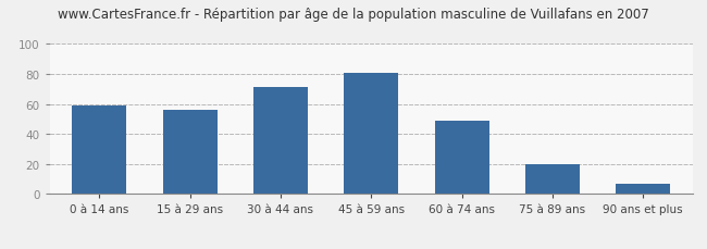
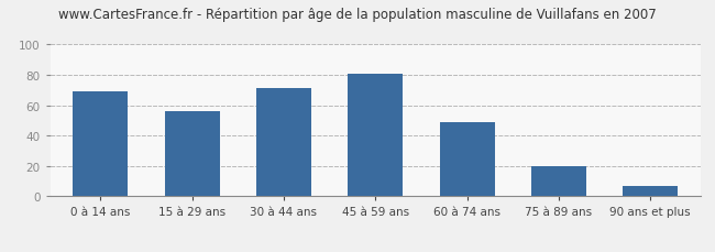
0 à 14 ans: 59 -> 69
